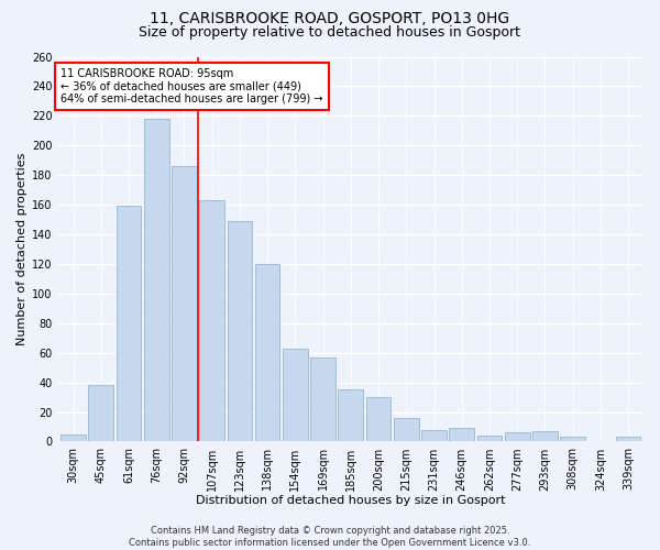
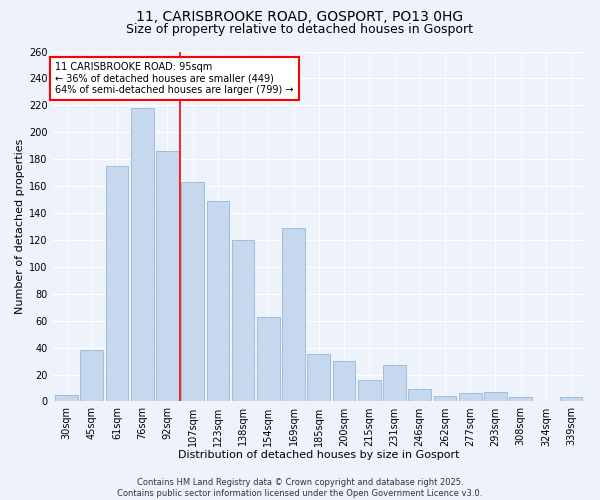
61sqm: 159 -> 175
169sqm: 57 -> 129
231sqm: 8 -> 27
